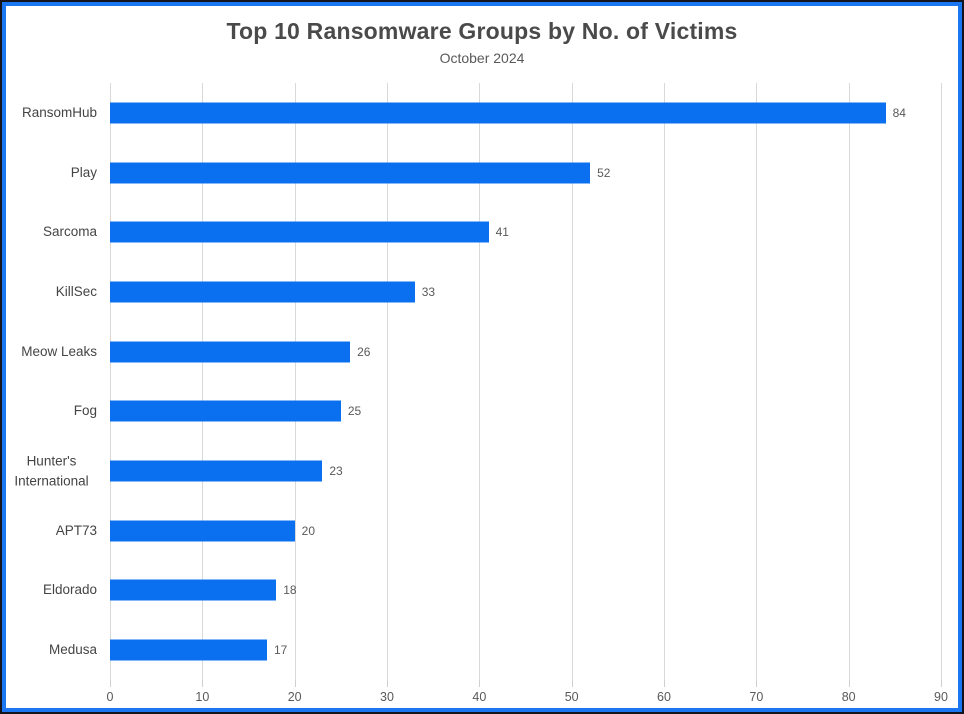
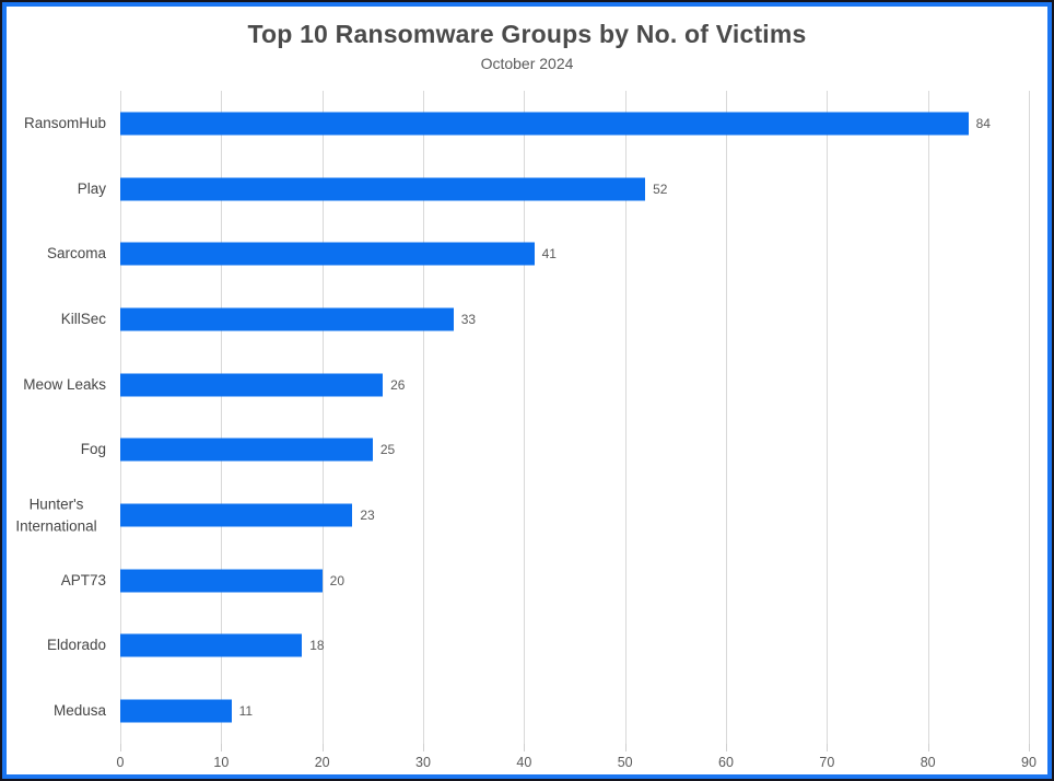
Medusa: 17 -> 11
